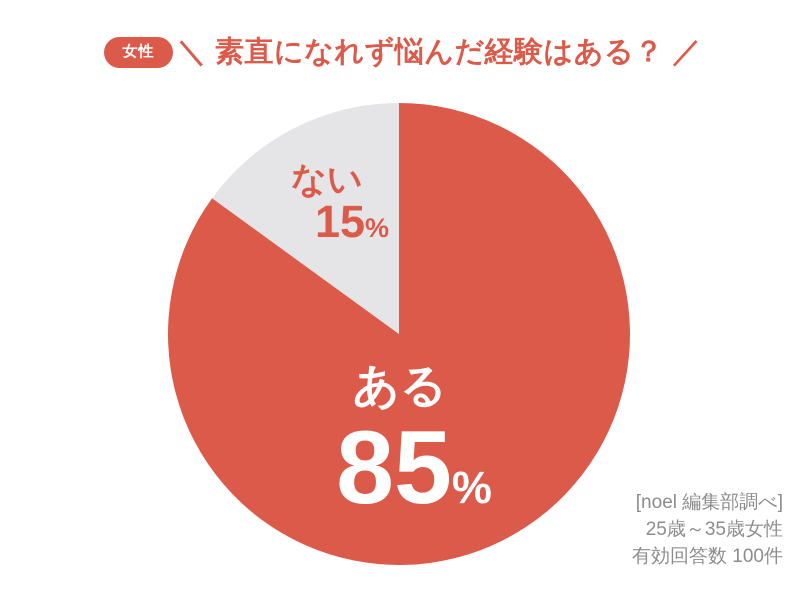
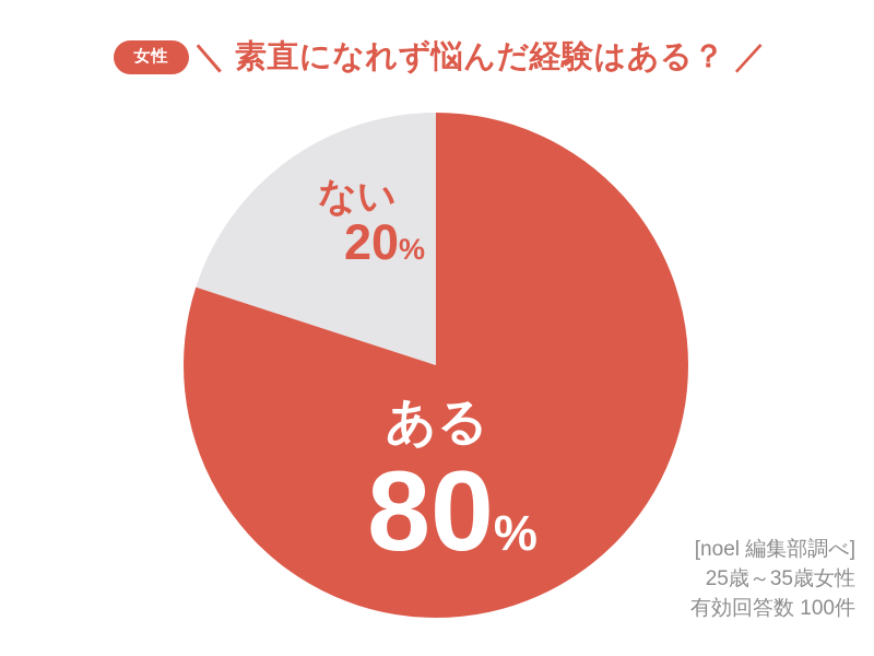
ある: 85 -> 80
ない: 15 -> 20
